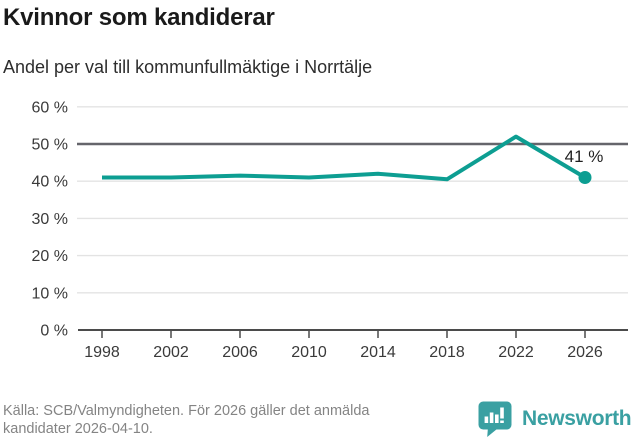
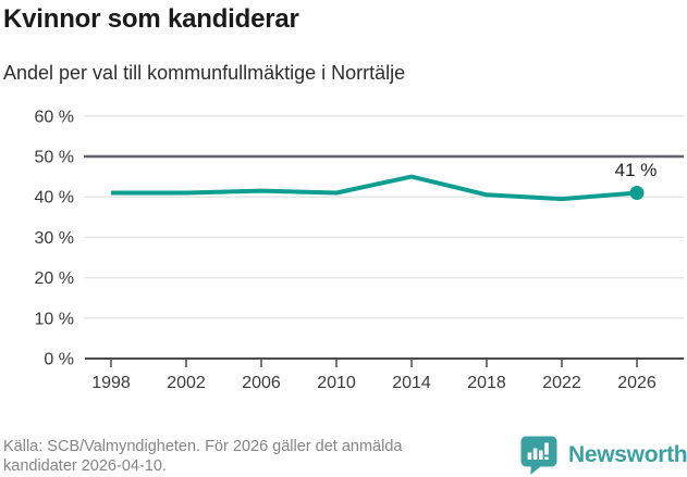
2014: 42% -> 45%
2022: 52% -> 40%
